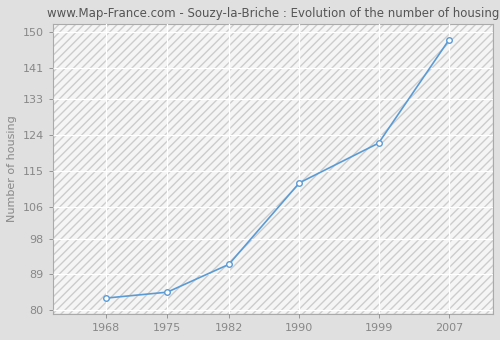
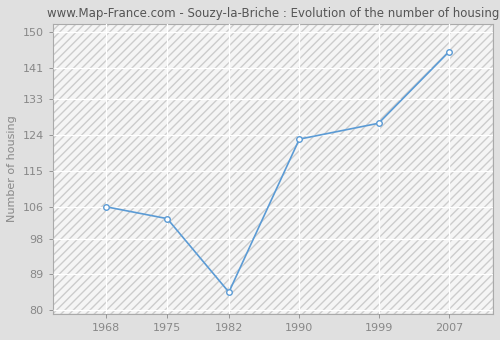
1968: 83.0 -> 106.0
1975: 84.5 -> 103.0
1982: 91.5 -> 84.5
1990: 112.0 -> 123.0
1999: 122.0 -> 127.0
2007: 148.0 -> 145.0
